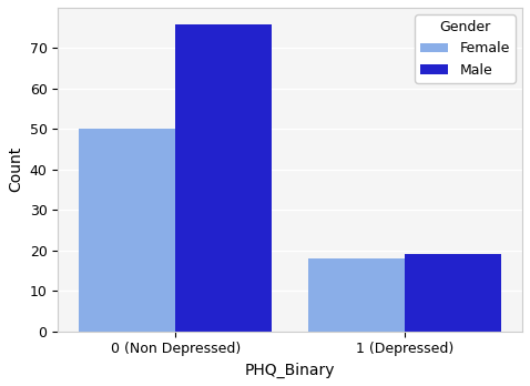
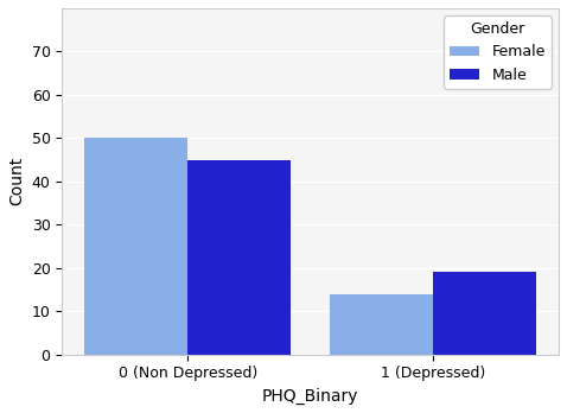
Male/0 (Non Depressed): 76 -> 45
Female/1 (Depressed): 18 -> 14
